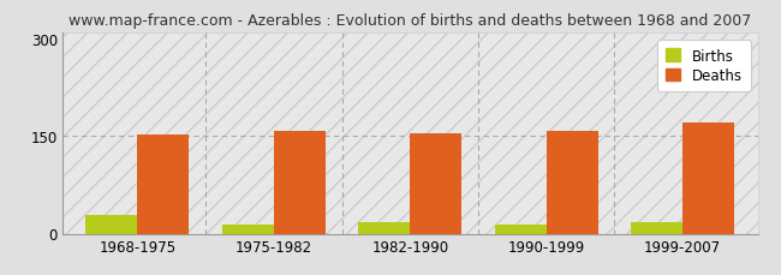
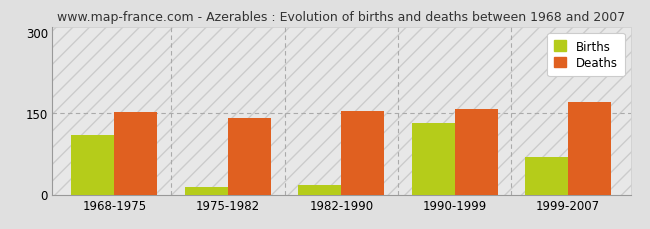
Births/1968-1975: 28 -> 110
Deaths/1975-1982: 158 -> 142
Births/1990-1999: 13 -> 132
Births/1999-2007: 17 -> 70
